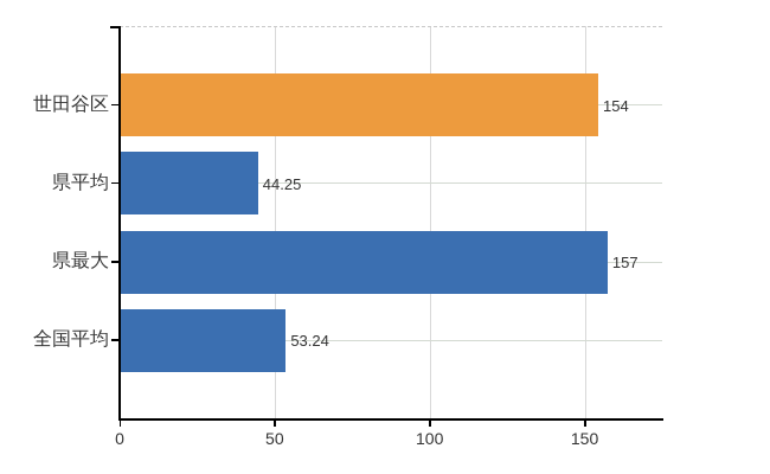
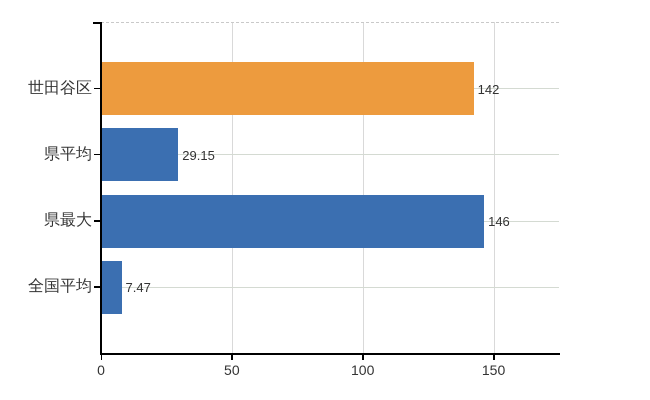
世田谷区: 154 -> 142
県平均: 44.25 -> 29.15
県最大: 157 -> 146
全国平均: 53.24 -> 7.47
